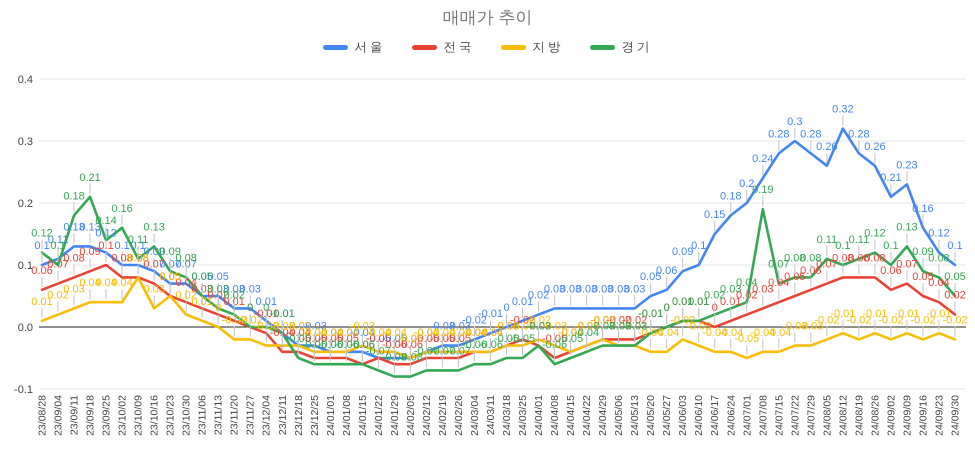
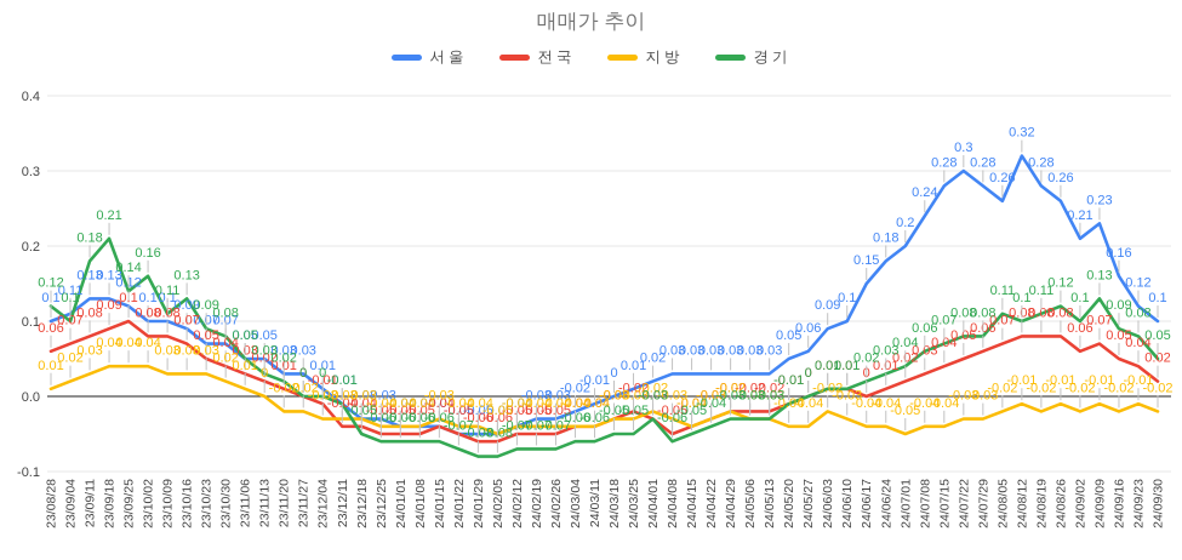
지방/23/10/09: 0.08 -> 0.03
지방/23/10/23: 0.05 -> 0.03
전국/24/01/15: -0.06 -> -0.04
경기/24/07/08: 0.19 -> 0.06
